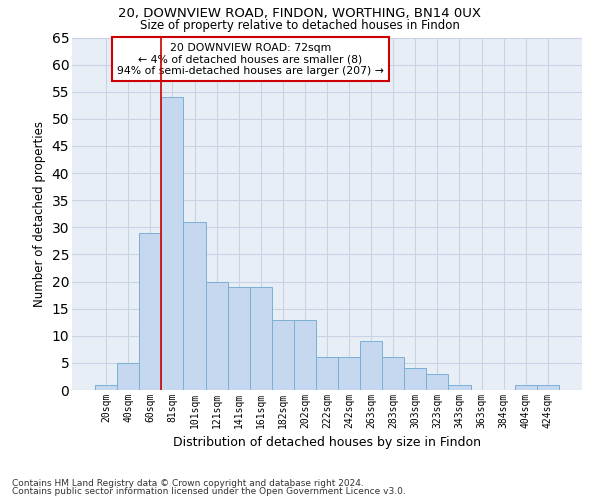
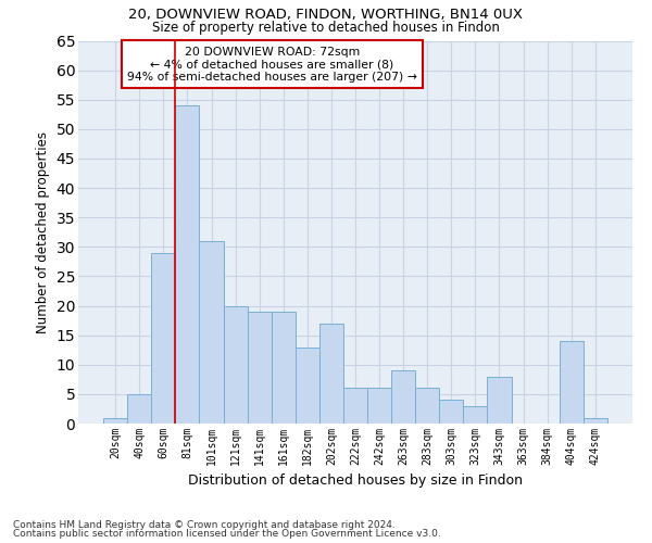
202sqm: 13 -> 17
343sqm: 1 -> 8
404sqm: 1 -> 14
